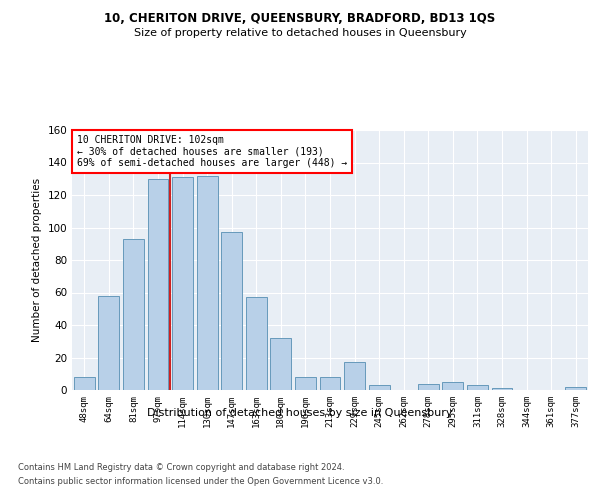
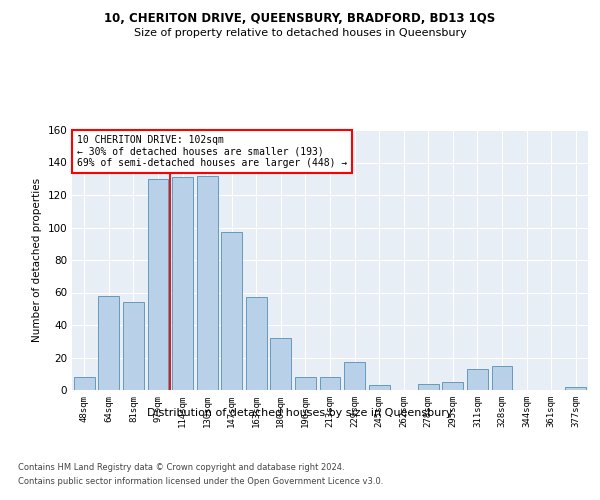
81sqm: 93 -> 54
311sqm: 3 -> 13
328sqm: 1 -> 15
